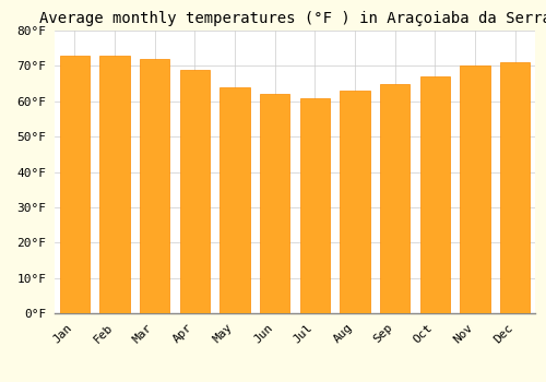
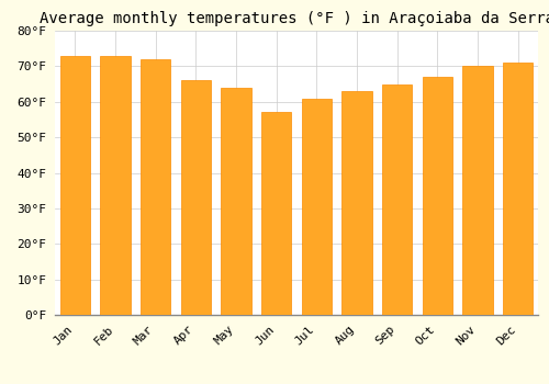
Apr: 69°F -> 66°F
Jun: 62°F -> 57°F
